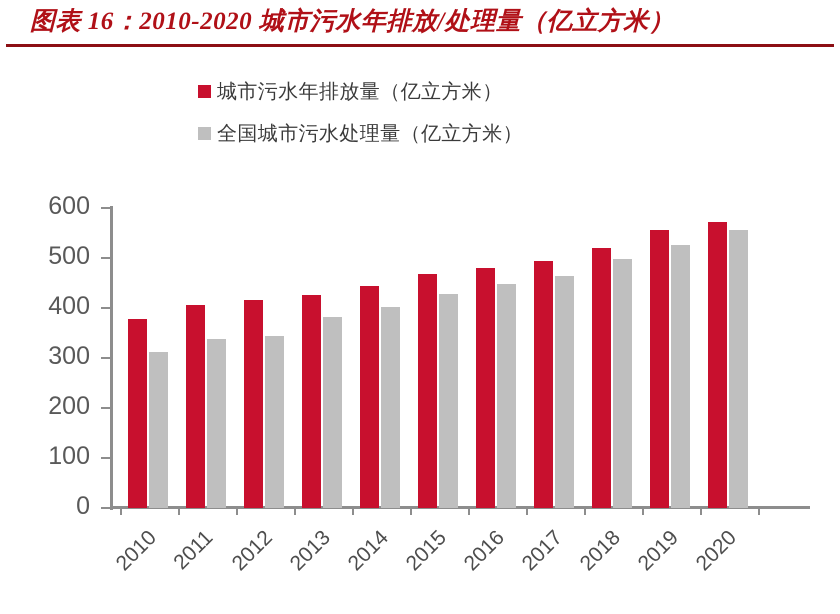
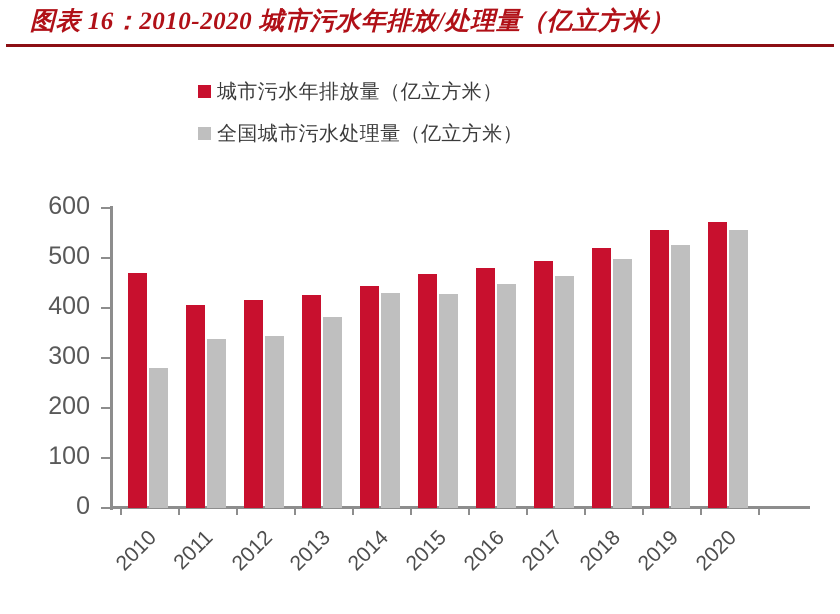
城市污水年排放量（亿立方米）/2010: 380 -> 470
全国城市污水处理量（亿立方米）/2010: 310 -> 280
全国城市污水处理量（亿立方米）/2014: 400 -> 430
